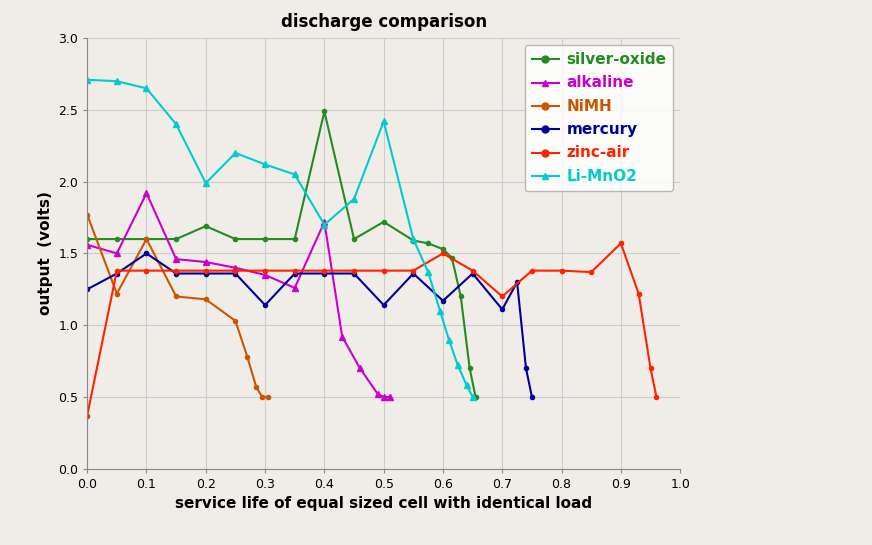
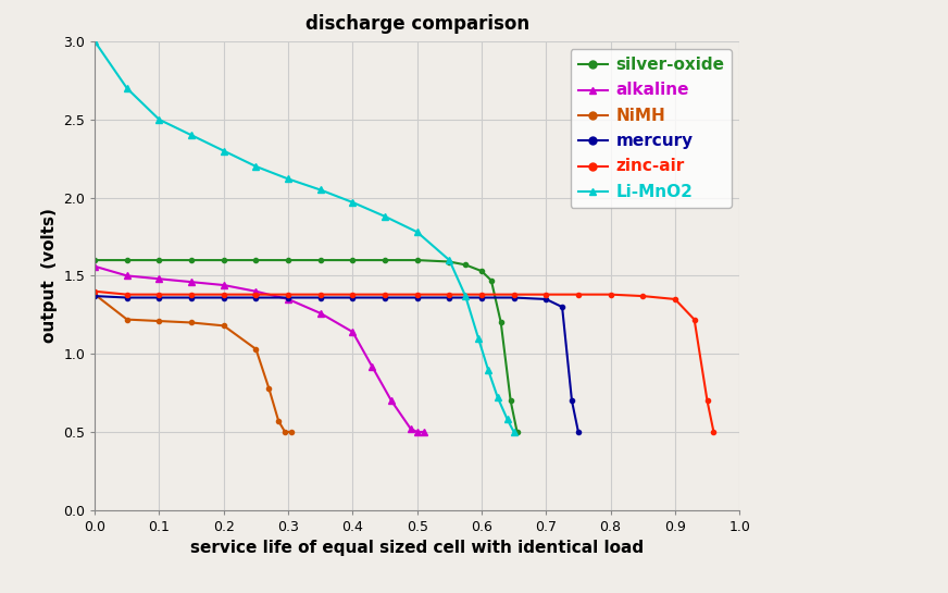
NiMH/0.0: 1.77 -> 1.38
mercury/0.0: 1.25 -> 1.37
zinc-air/0.0: 0.37 -> 1.40
Li-MnO2/0.0: 2.71 -> 3.00
alkaline/0.1: 1.92 -> 1.48
NiMH/0.1: 1.60 -> 1.21
mercury/0.1: 1.50 -> 1.36
Li-MnO2/0.1: 2.65 -> 2.50
silver-oxide/0.2: 1.69 -> 1.60
Li-MnO2/0.2: 1.99 -> 2.30
mercury/0.3: 1.14 -> 1.36
silver-oxide/0.4: 2.49 -> 1.60
alkaline/0.4: 1.72 -> 1.14
Li-MnO2/0.4: 1.70 -> 1.97
silver-oxide/0.5: 1.72 -> 1.60
mercury/0.5: 1.14 -> 1.36
Li-MnO2/0.5: 2.42 -> 1.78
mercury/0.6: 1.17 -> 1.36
zinc-air/0.6: 1.50 -> 1.38
mercury/0.7: 1.11 -> 1.35
zinc-air/0.7: 1.20 -> 1.38
zinc-air/0.9: 1.57 -> 1.35
